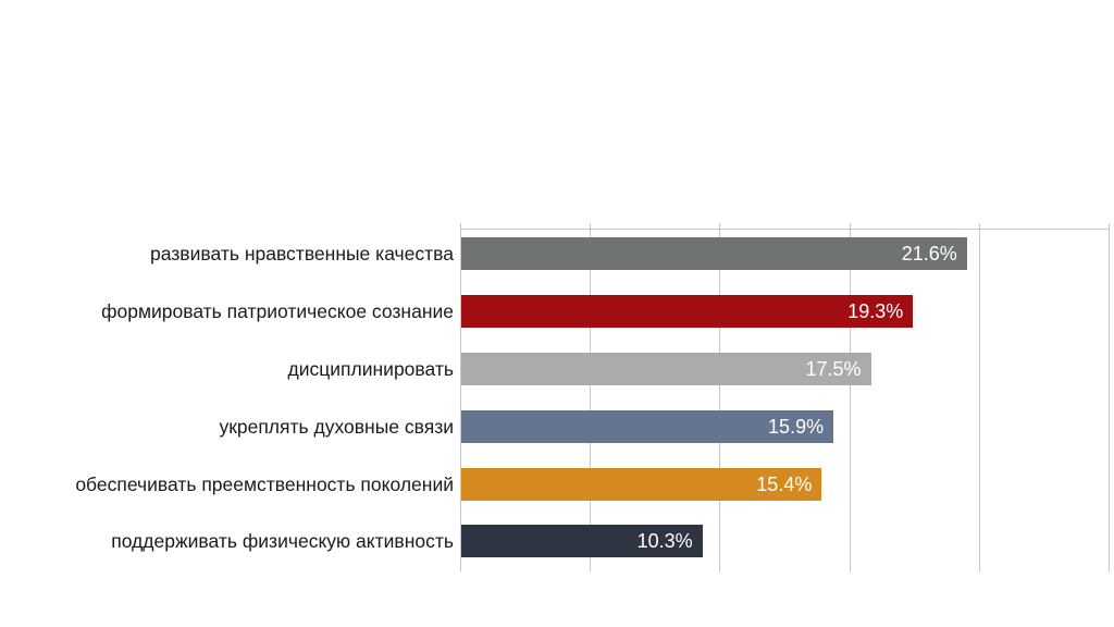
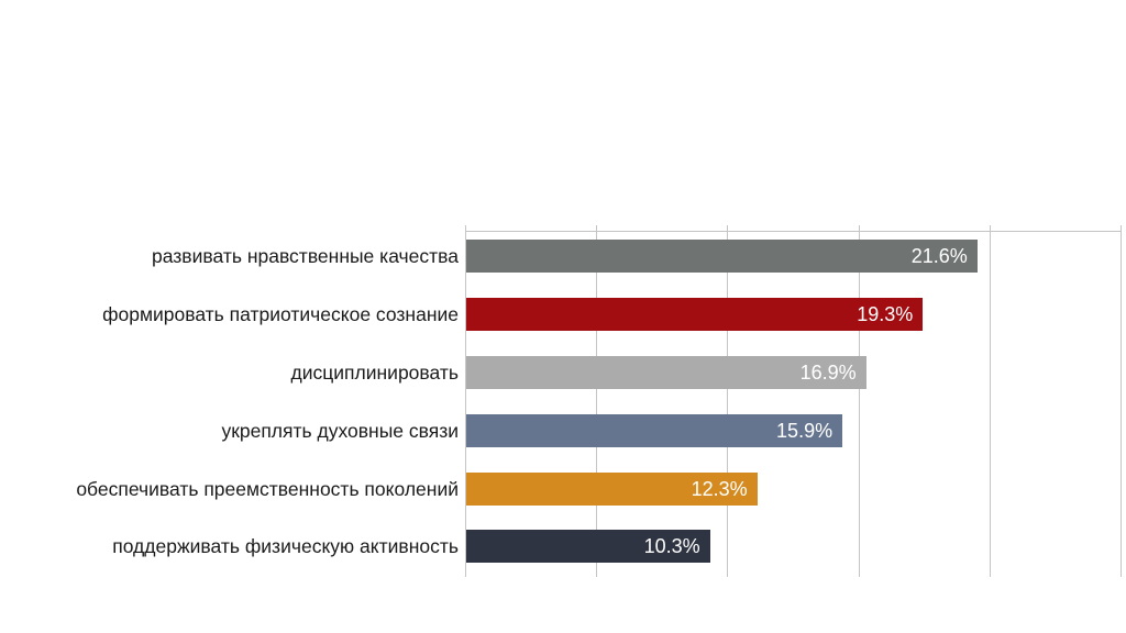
дисциплинировать: 17.5% -> 16.9%
обеспечивать преемственность поколений: 15.4% -> 12.3%
